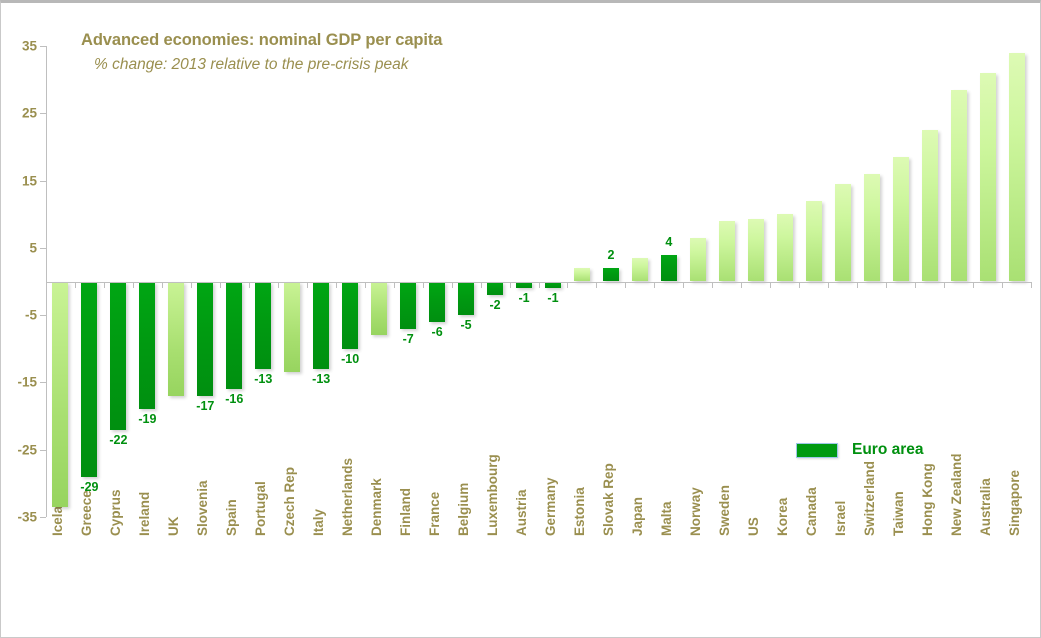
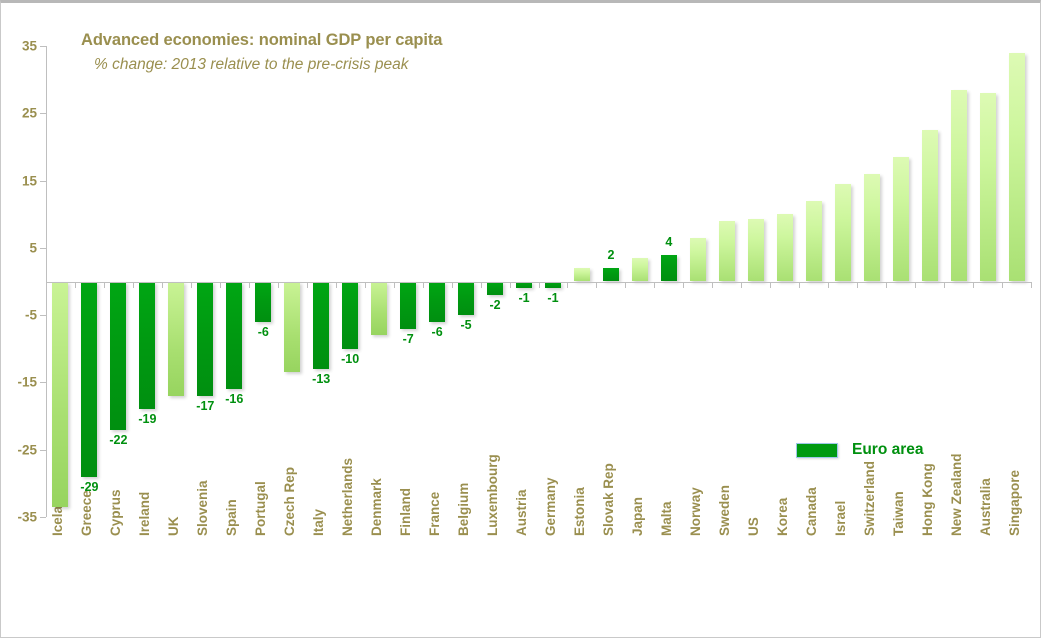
Portugal: -13 -> -6
Australia: 31 -> 28
